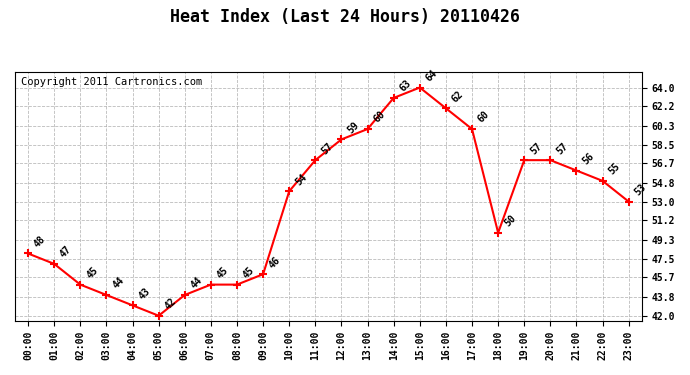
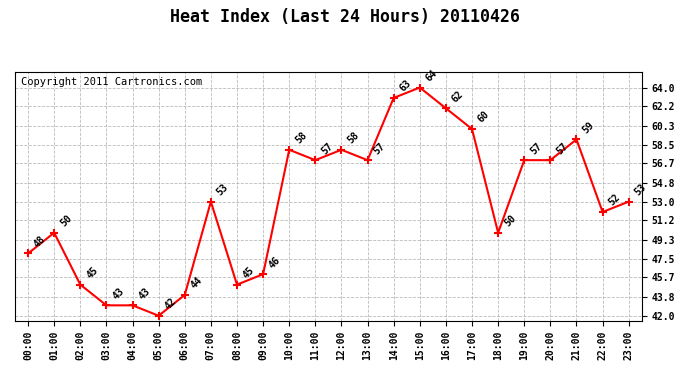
01:00: 47 -> 50
03:00: 44 -> 43
07:00: 45 -> 53
10:00: 54 -> 58
12:00: 59 -> 58
13:00: 60 -> 57
21:00: 56 -> 59
22:00: 55 -> 52
